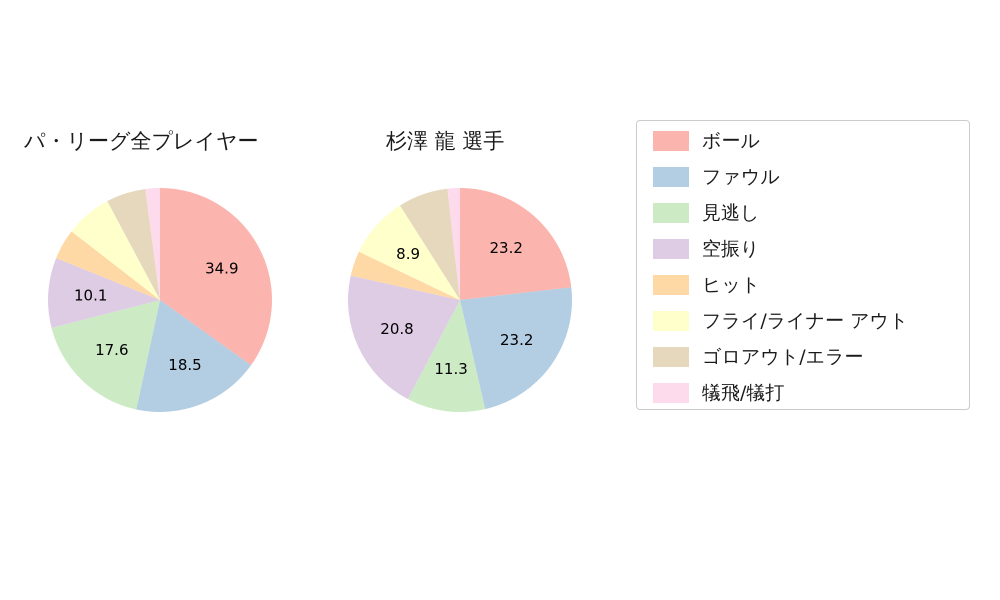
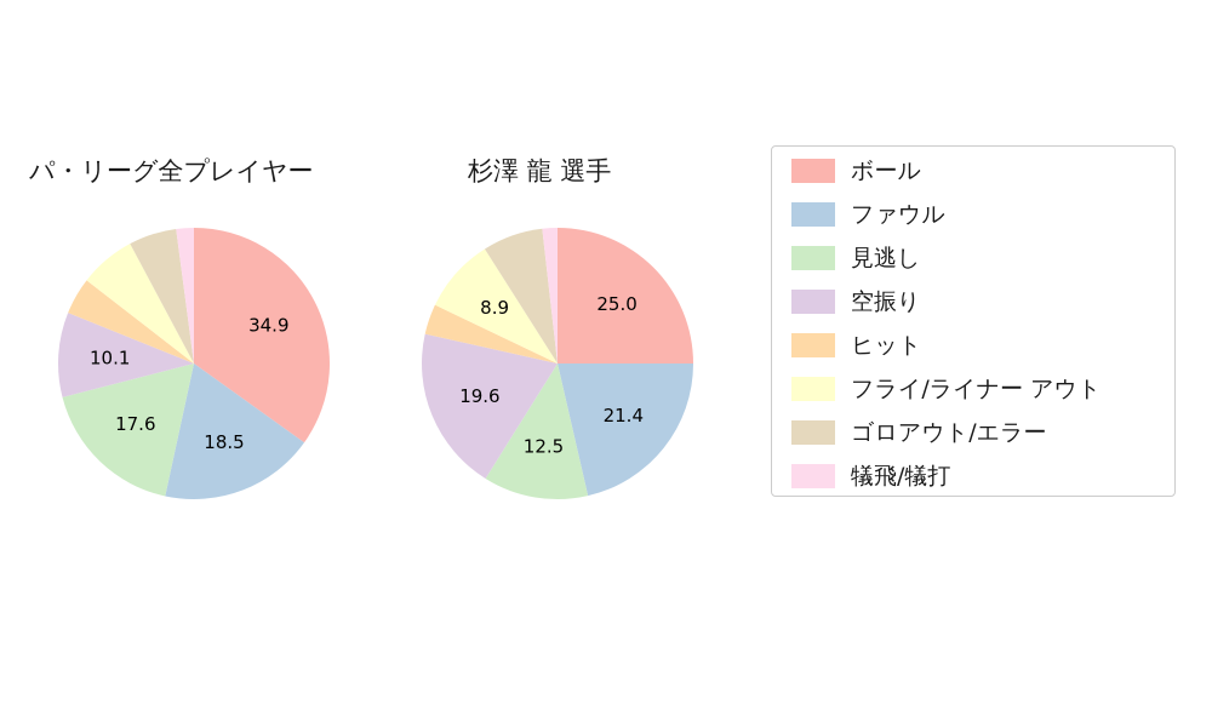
杉澤 龍 選手/ボール: 23.2 -> 25.0
杉澤 龍 選手/ファウル: 23.2 -> 21.4
杉澤 龍 選手/見逃し: 11.3 -> 12.5
杉澤 龍 選手/空振り: 20.8 -> 19.6
